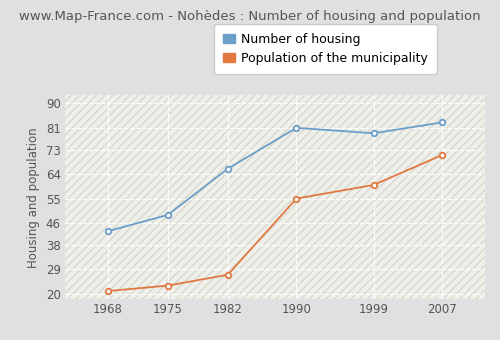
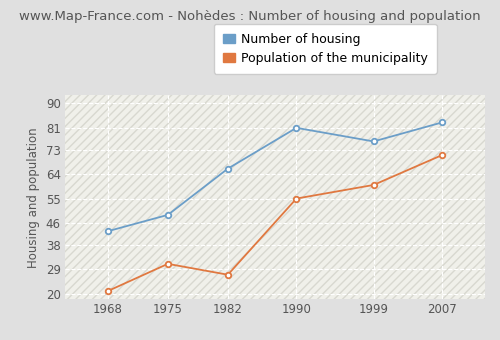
Population of the municipality/1975: 23 -> 31
Number of housing/1999: 79 -> 76
